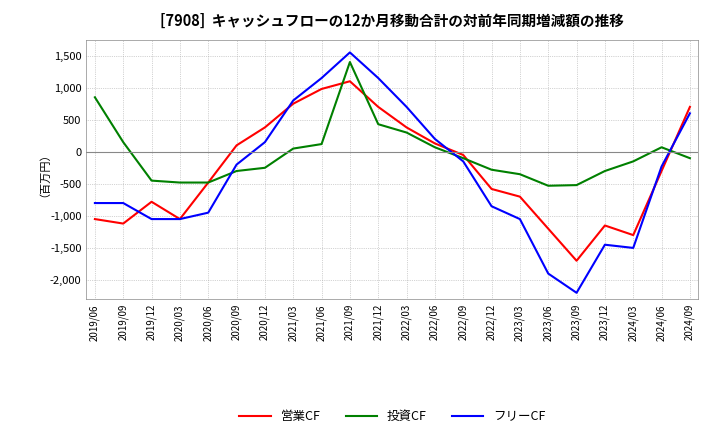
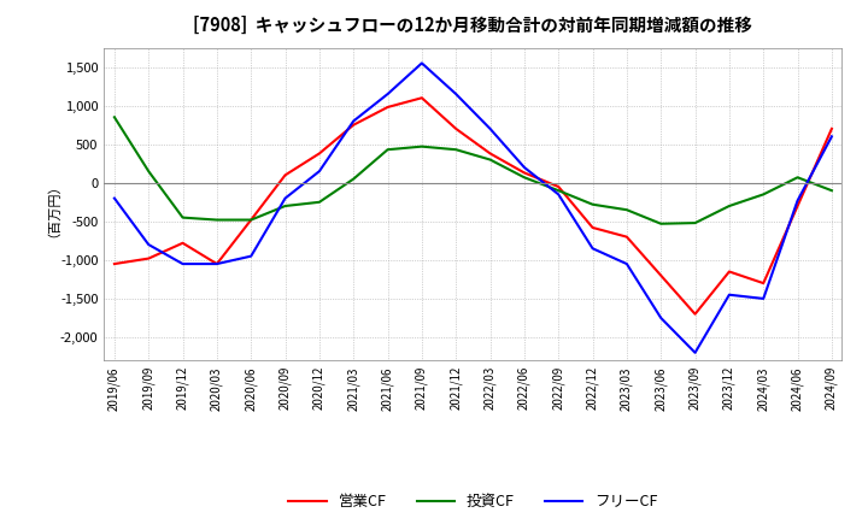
フリーCF/2019/06: -800 -> -200
営業CF/2019/09: -1,120 -> -980
投資CF/2021/06: 120 -> 430
投資CF/2021/09: 1,400 -> 470
フリーCF/2023/06: -1,900 -> -1,750
